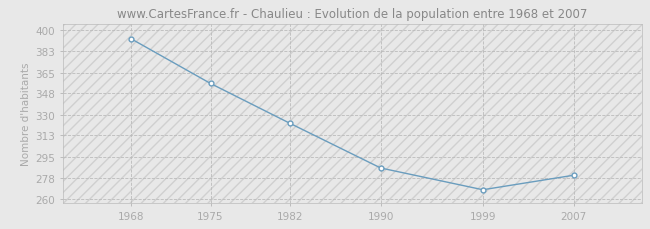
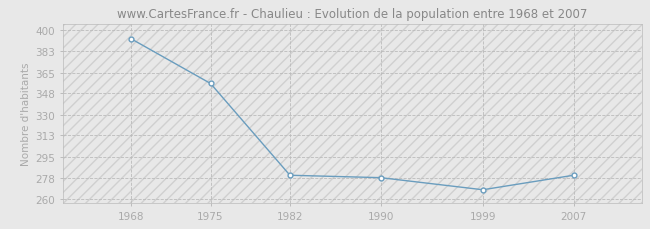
1982: 323 -> 280
1990: 286 -> 278
